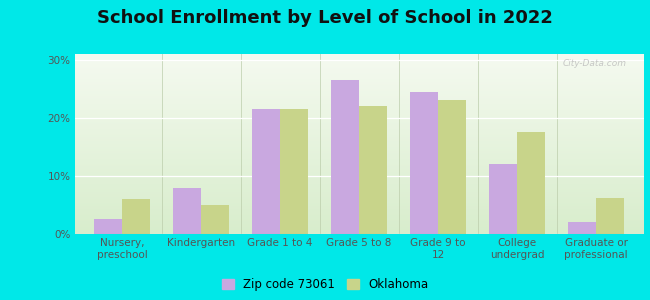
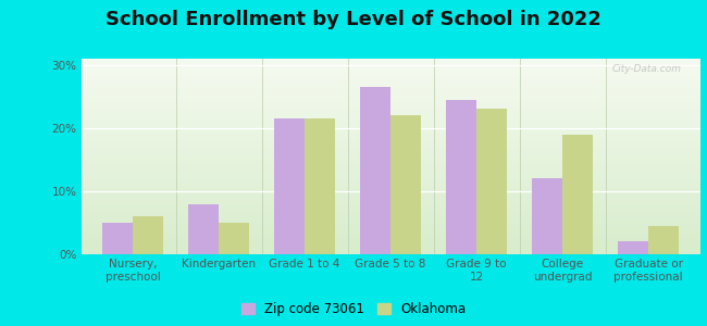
Zip code 73061/Nursery, preschool: 2.6% -> 5.0%
Oklahoma/College undergrad: 17.6% -> 19.0%
Oklahoma/Graduate or professional: 6.2% -> 4.5%
